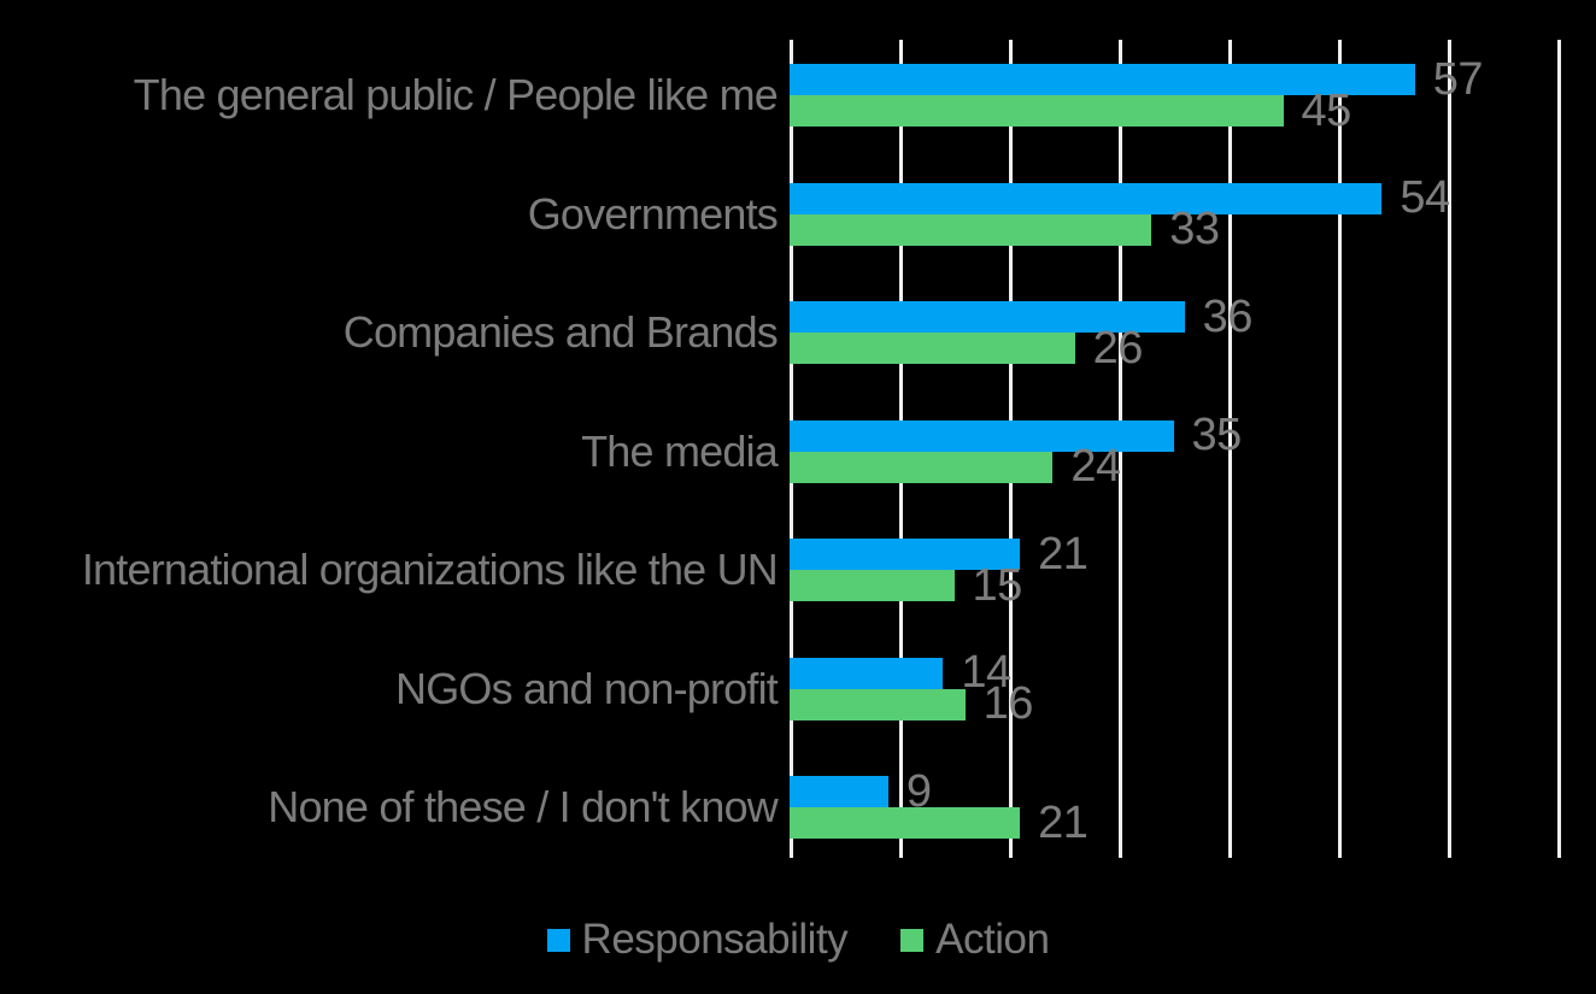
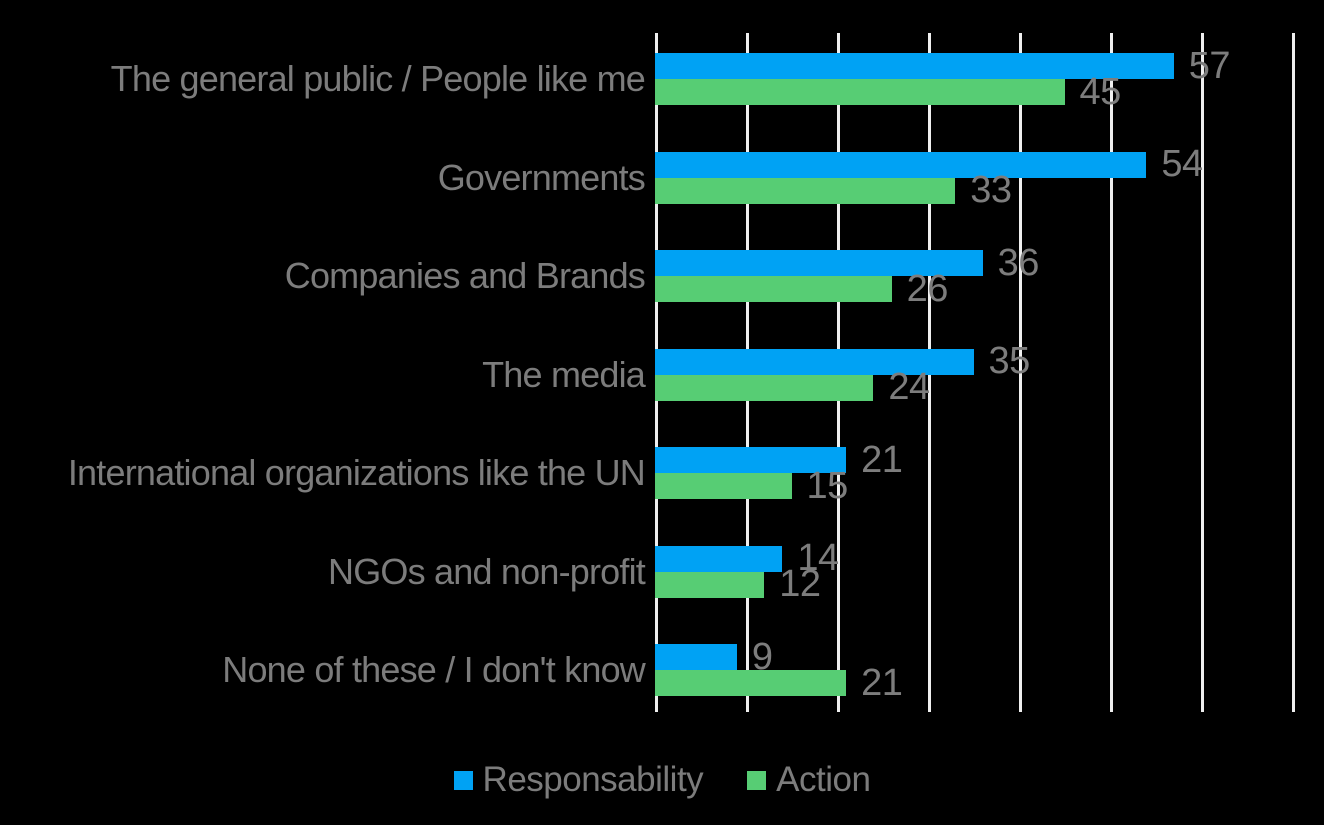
Action/NGOs and non-profit: 16 -> 12
